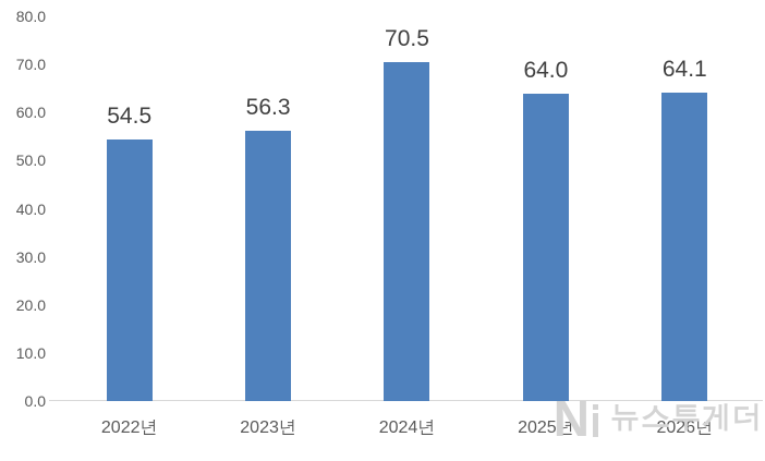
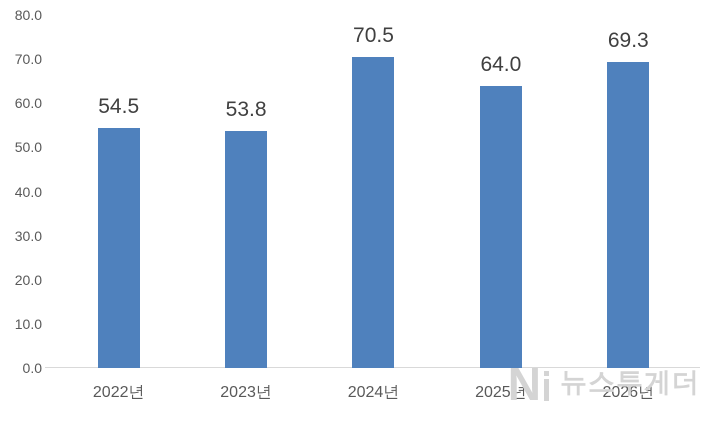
2023년: 56.3 -> 53.8
2026년: 64.1 -> 69.3
